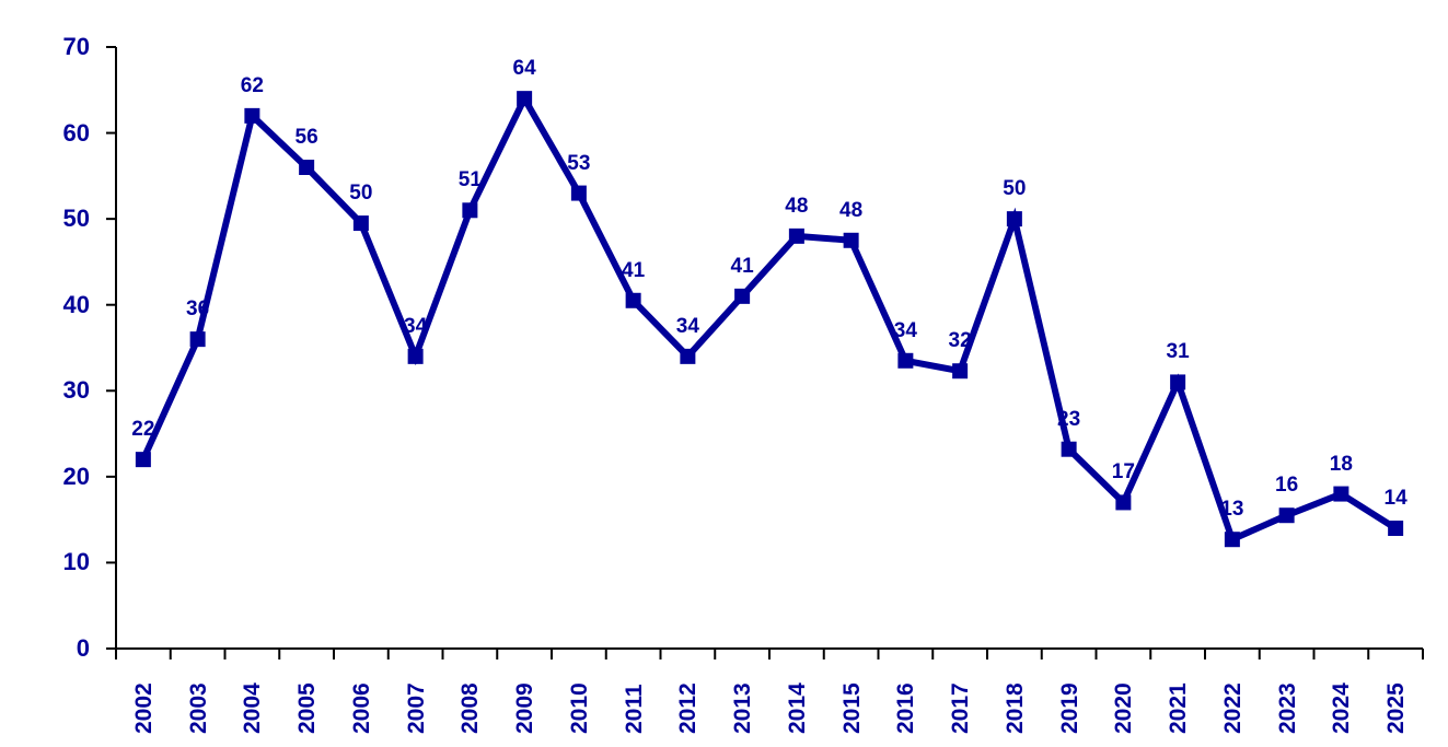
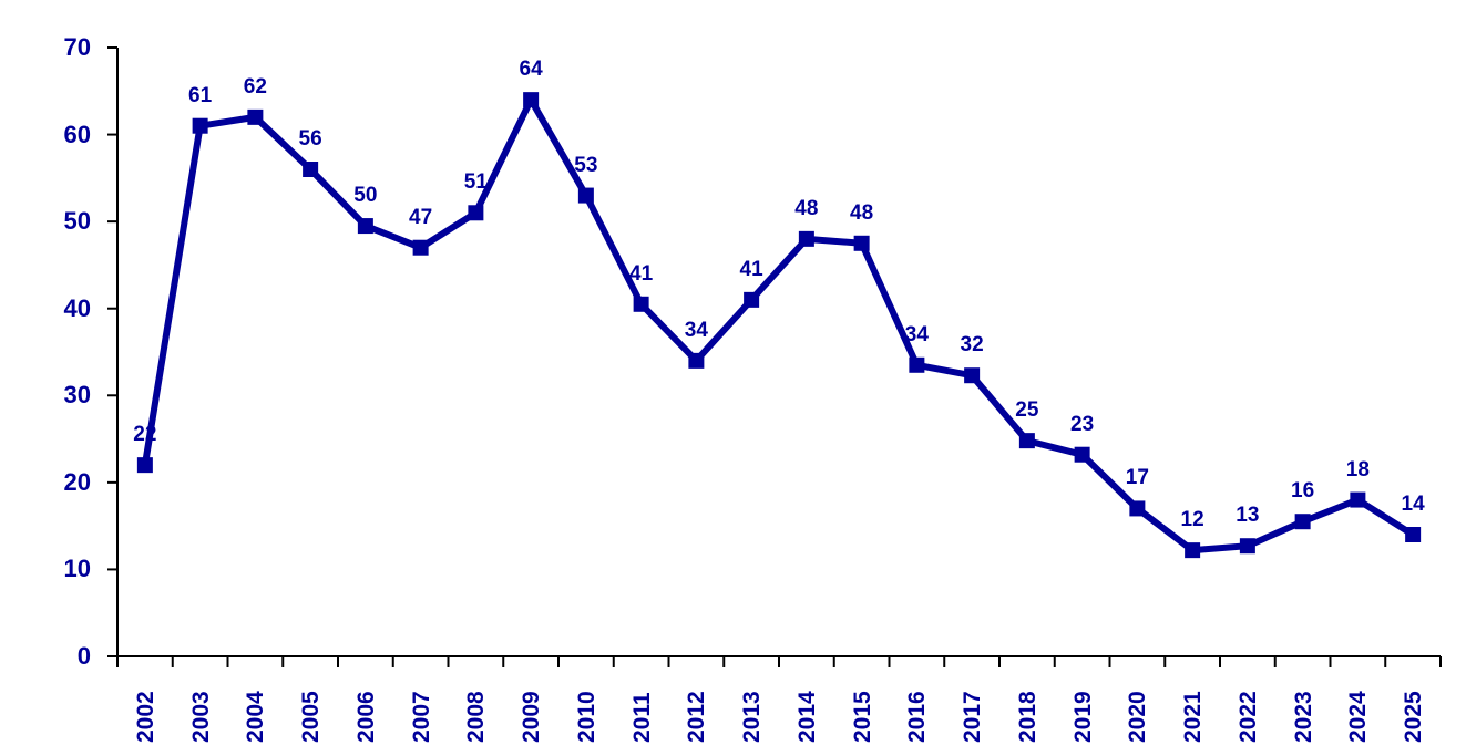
2003: 36 -> 61
2007: 34 -> 47
2018: 50 -> 25
2021: 31 -> 12
